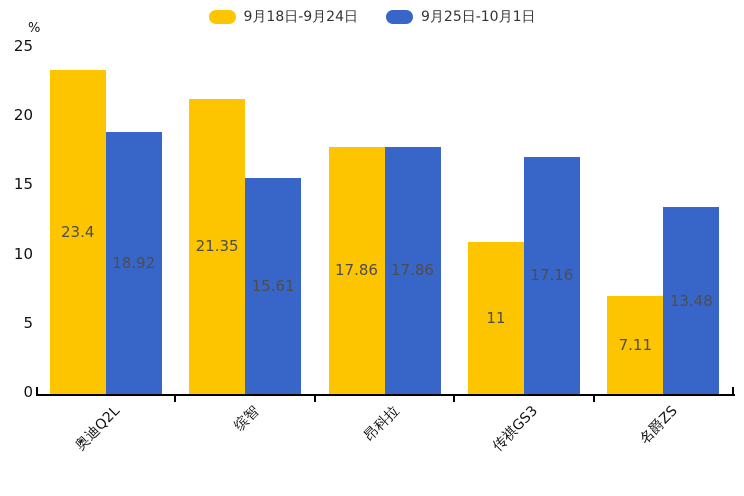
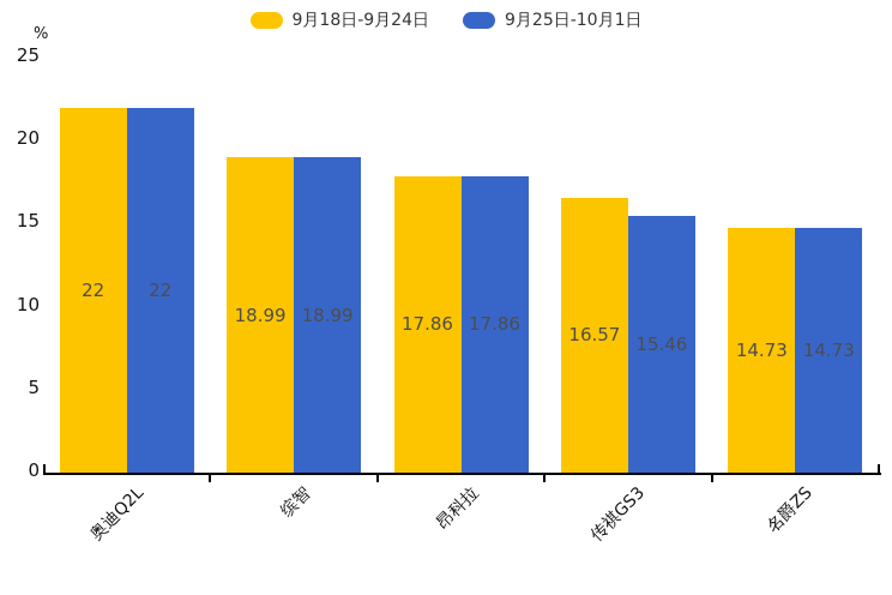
9月18日-9月24日/奥迪Q2L: 23.4 -> 22
9月25日-10月1日/奥迪Q2L: 18.92 -> 22
9月18日-9月24日/缤智: 21.35 -> 18.99
9月25日-10月1日/缤智: 15.61 -> 18.99
9月18日-9月24日/传祺GS3: 11 -> 16.57
9月25日-10月1日/传祺GS3: 17.16 -> 15.46
9月18日-9月24日/名爵ZS: 7.11 -> 14.73
9月25日-10月1日/名爵ZS: 13.48 -> 14.73
